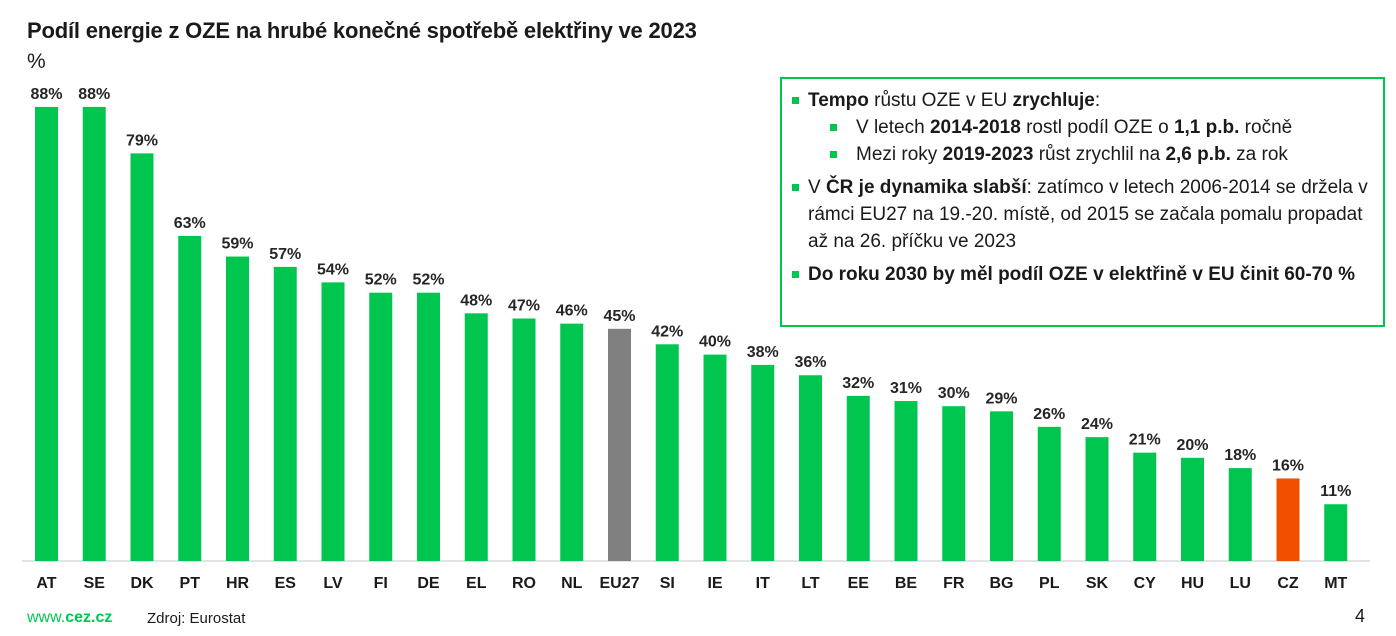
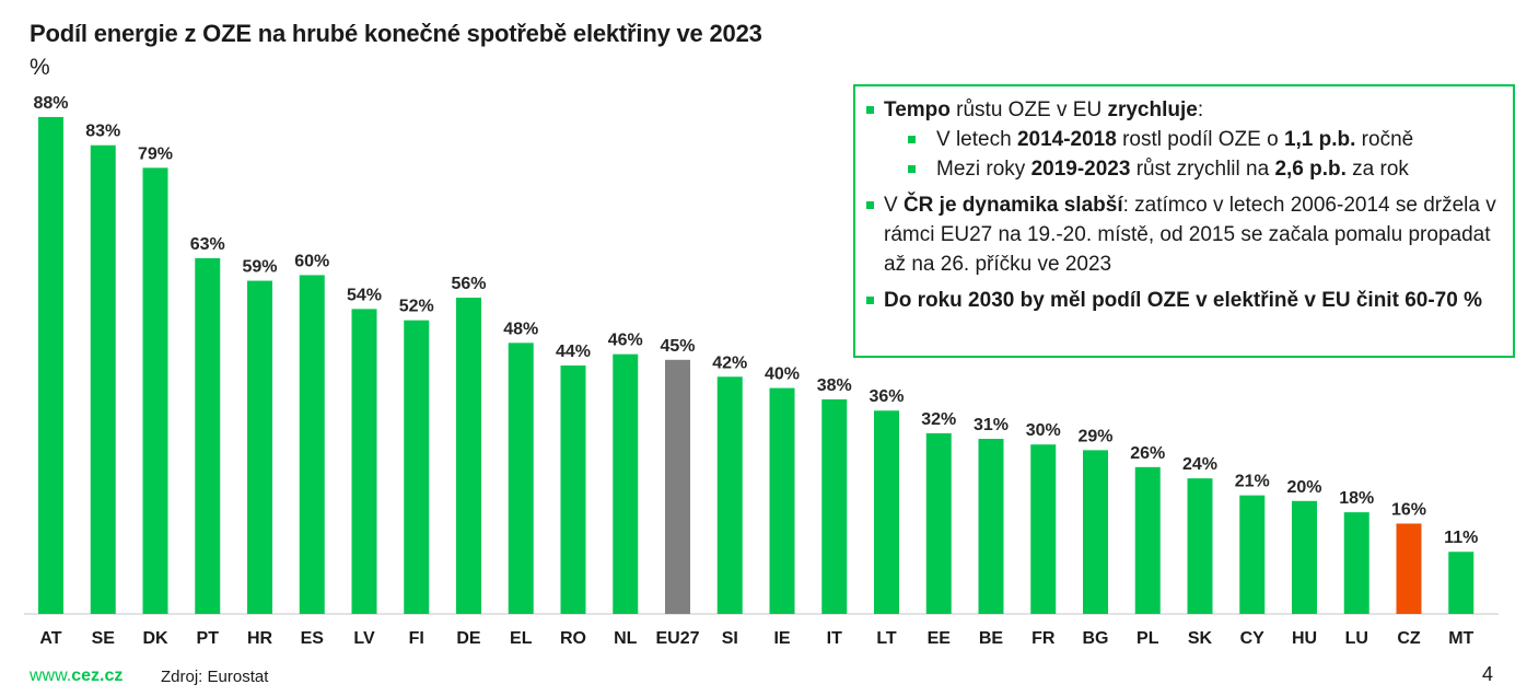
SE: 88% -> 83%
ES: 57% -> 60%
DE: 52% -> 56%
RO: 47% -> 44%
